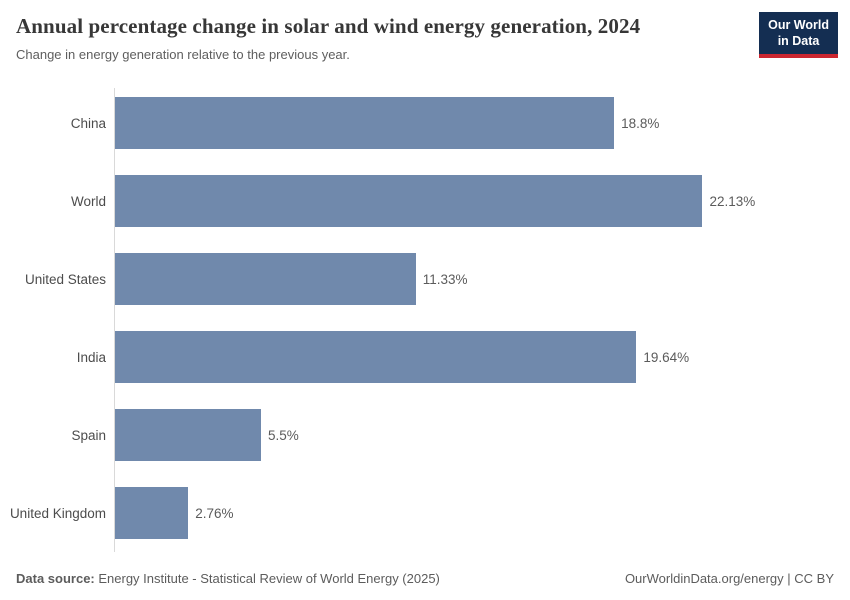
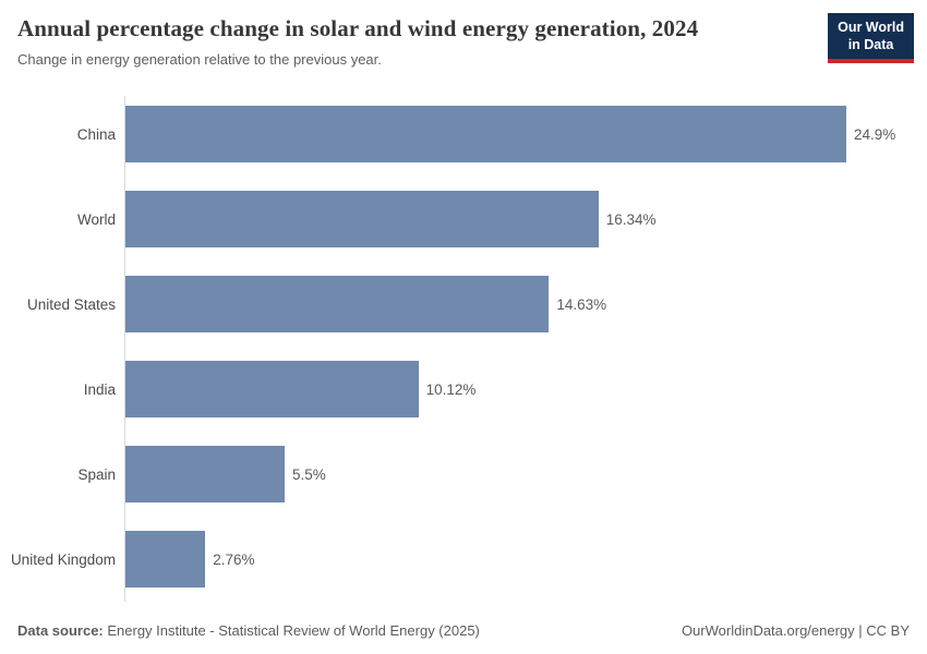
China: 18.8% -> 24.9%
World: 22.13% -> 16.34%
United States: 11.33% -> 14.63%
India: 19.64% -> 10.12%
